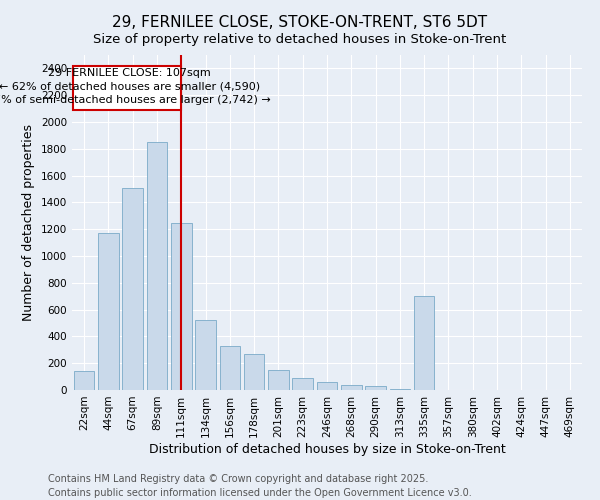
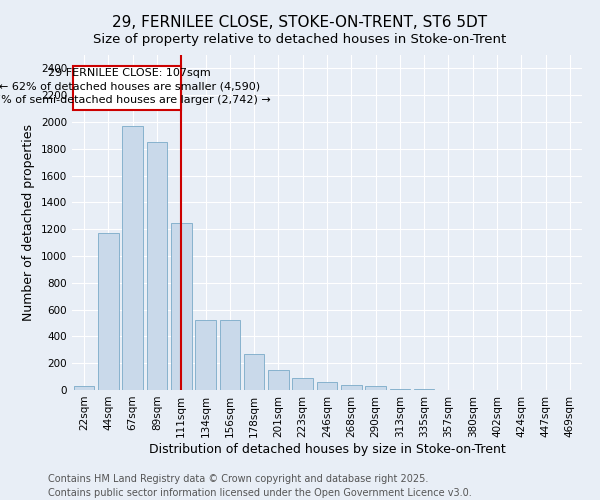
22sqm: 140 -> 30
67sqm: 1510 -> 1970
156sqm: 330 -> 520
335sqm: 700 -> 0
